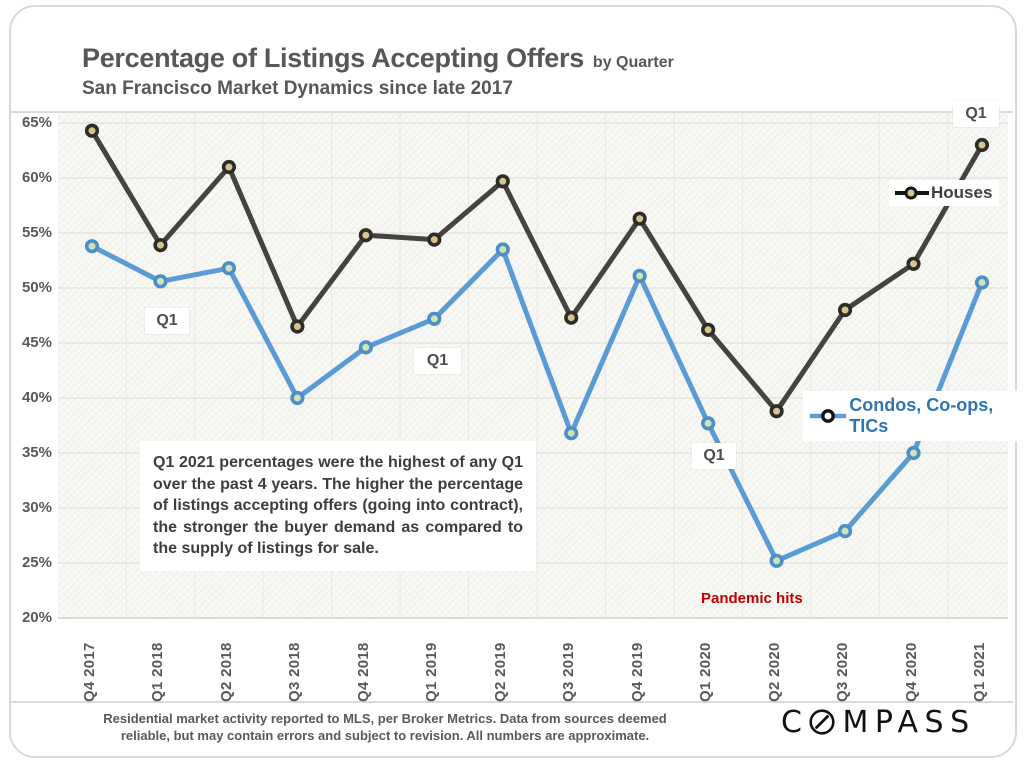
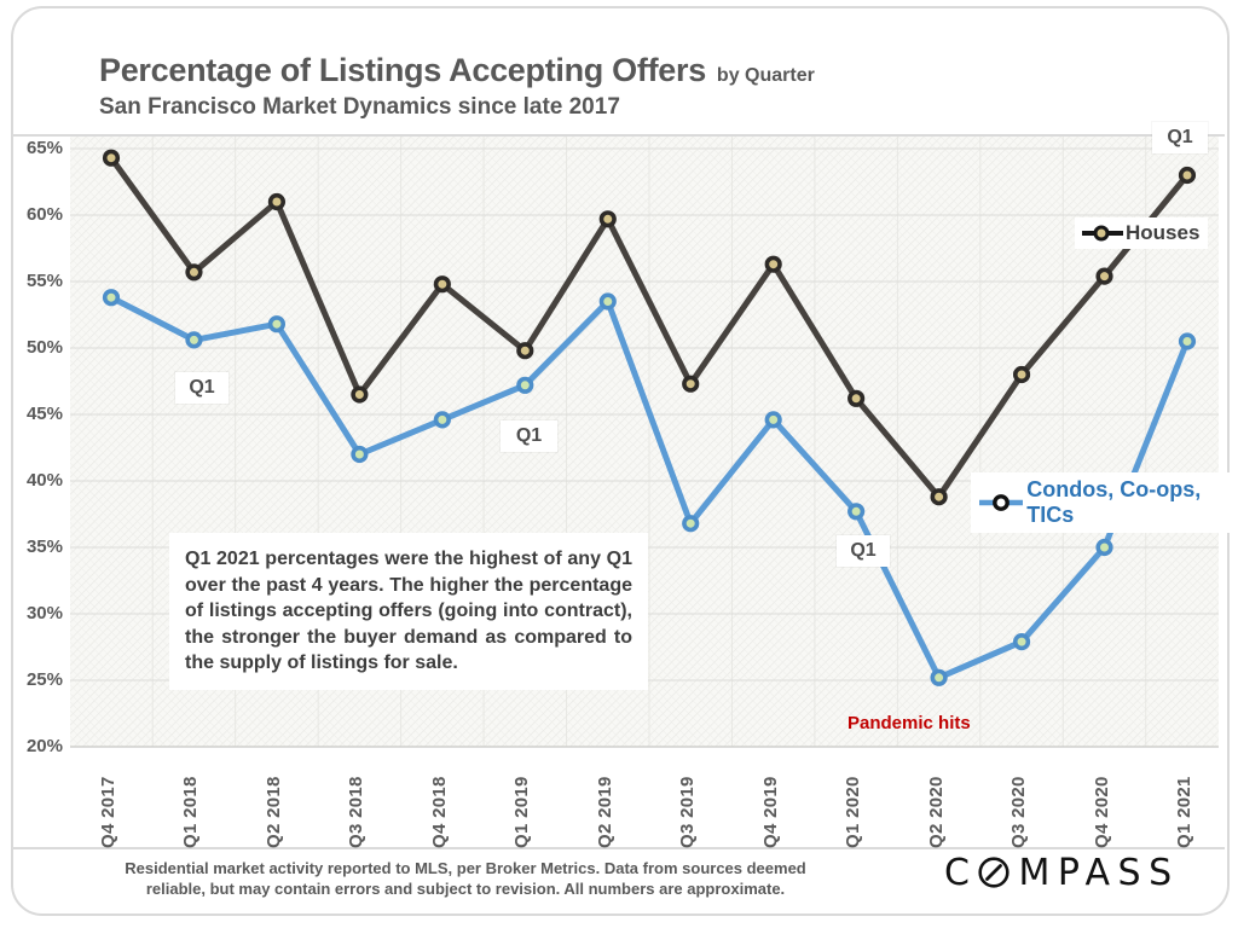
Houses/Q1 2018: 53.9% -> 55.7%
Condos, Co-ops, TICs/Q3 2018: 40.0% -> 42.0%
Houses/Q1 2019: 54.4% -> 49.8%
Condos, Co-ops, TICs/Q4 2019: 51.1% -> 44.6%
Houses/Q4 2020: 52.2% -> 55.4%
